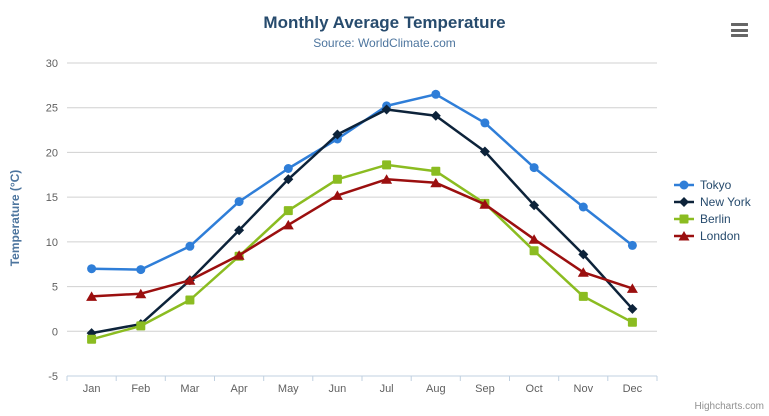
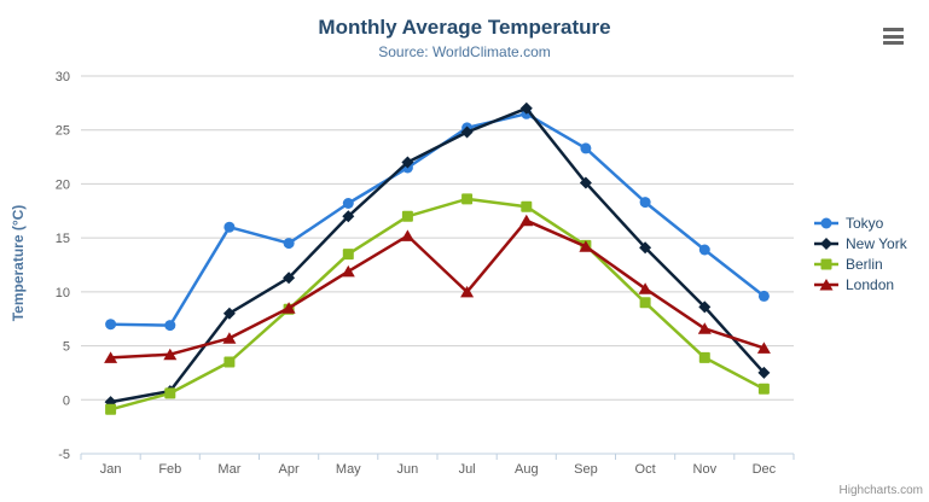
Tokyo/Mar: 10 -> 16
New York/Mar: 6 -> 8
London/Jul: 17 -> 10
New York/Aug: 24 -> 27
